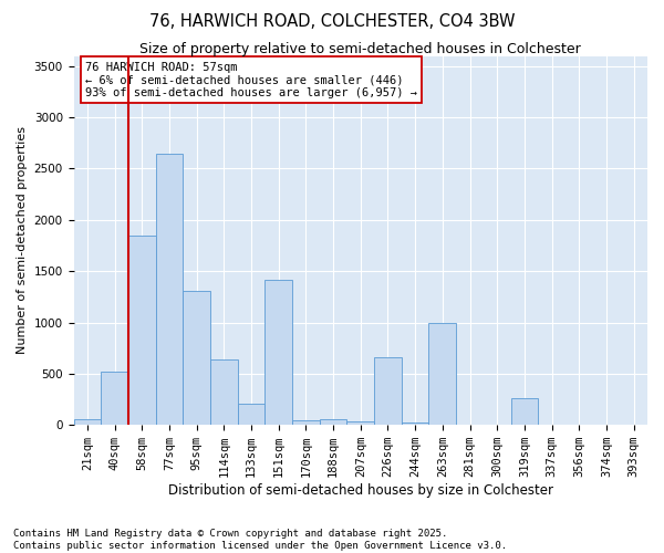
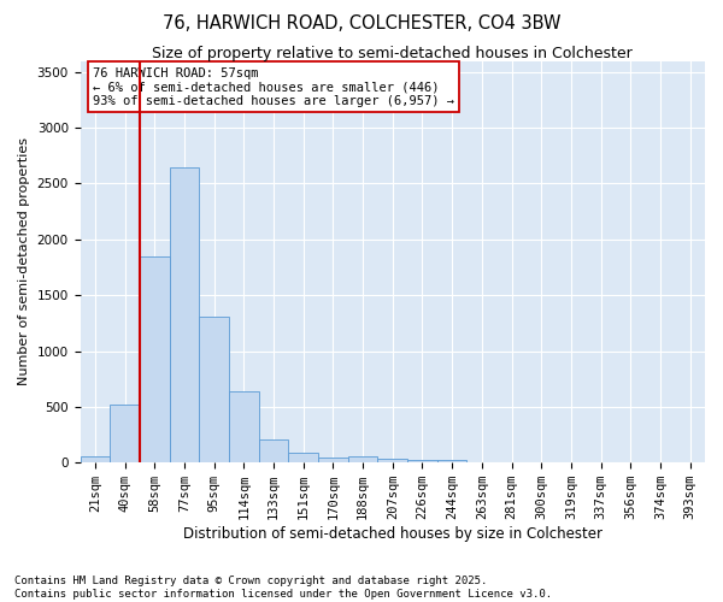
151sqm: 1420 -> 90
226sqm: 660 -> 20
263sqm: 1000 -> 0
319sqm: 260 -> 0
